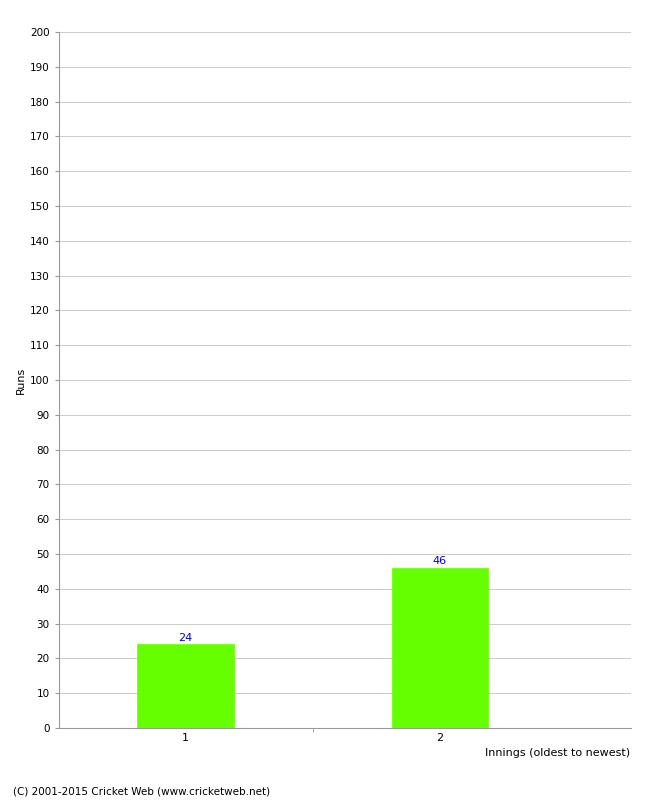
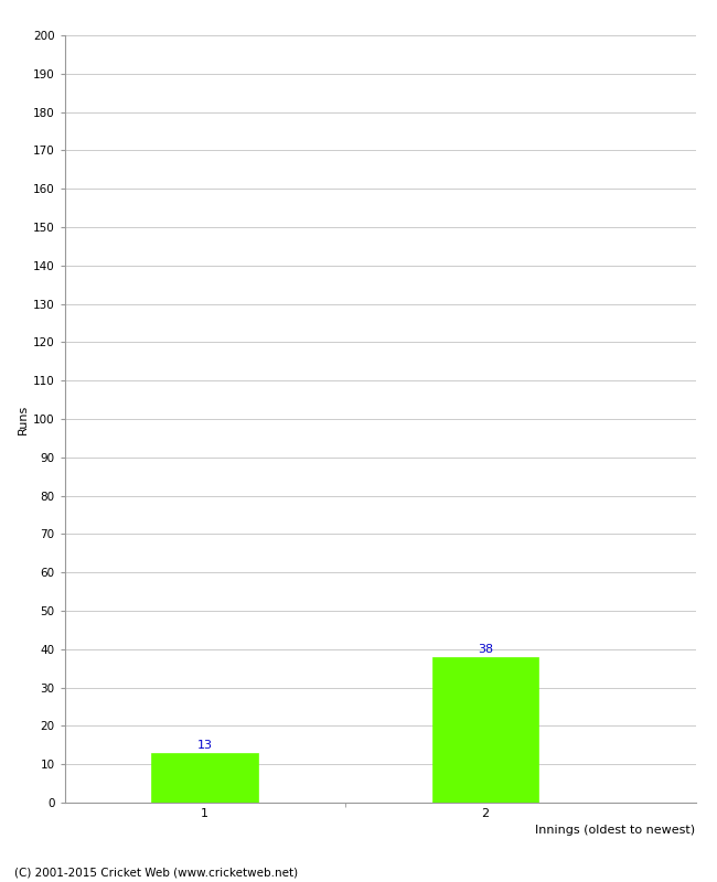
1: 24 -> 13
2: 46 -> 38
